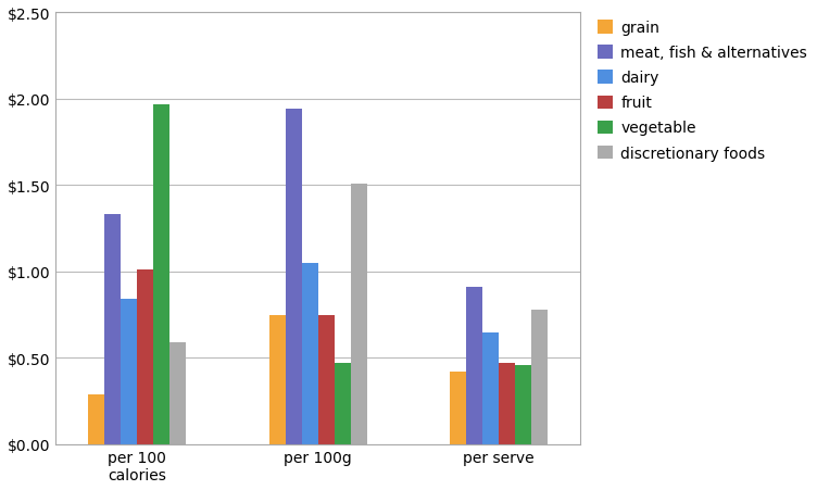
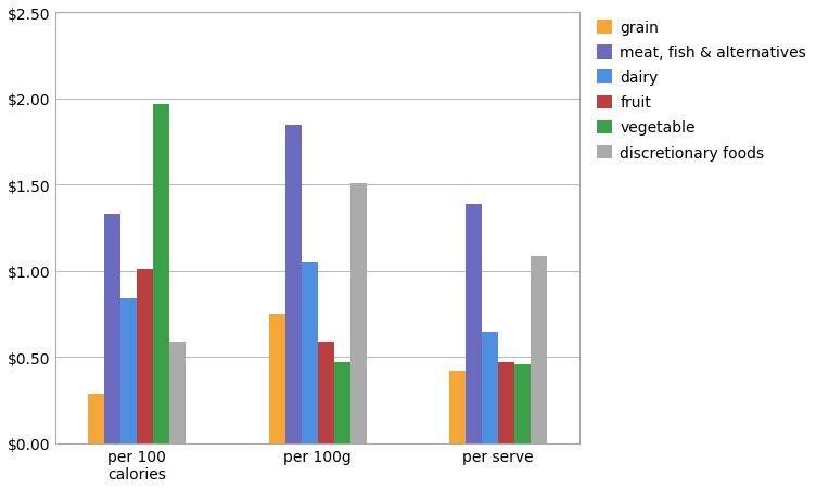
meat, fish & alternatives/per 100g: $1.94 -> $1.85
fruit/per 100g: $0.75 -> $0.59
meat, fish & alternatives/per serve: $0.91 -> $1.39
discretionary foods/per serve: $0.78 -> $1.09
